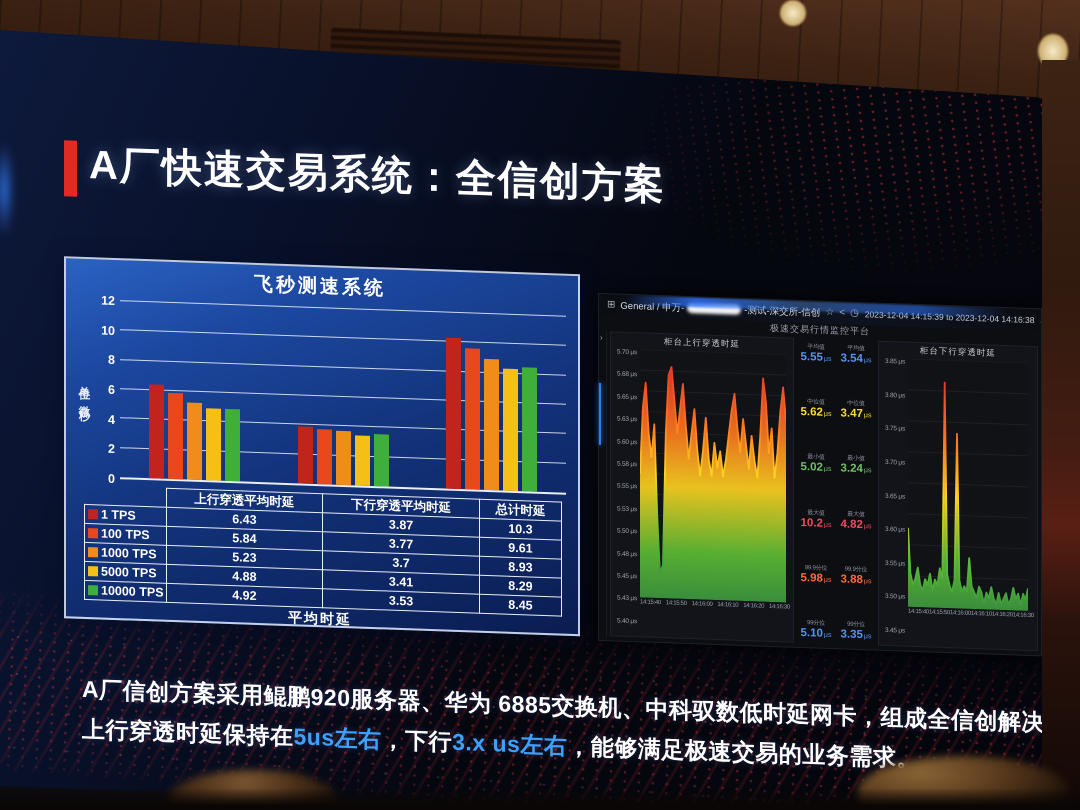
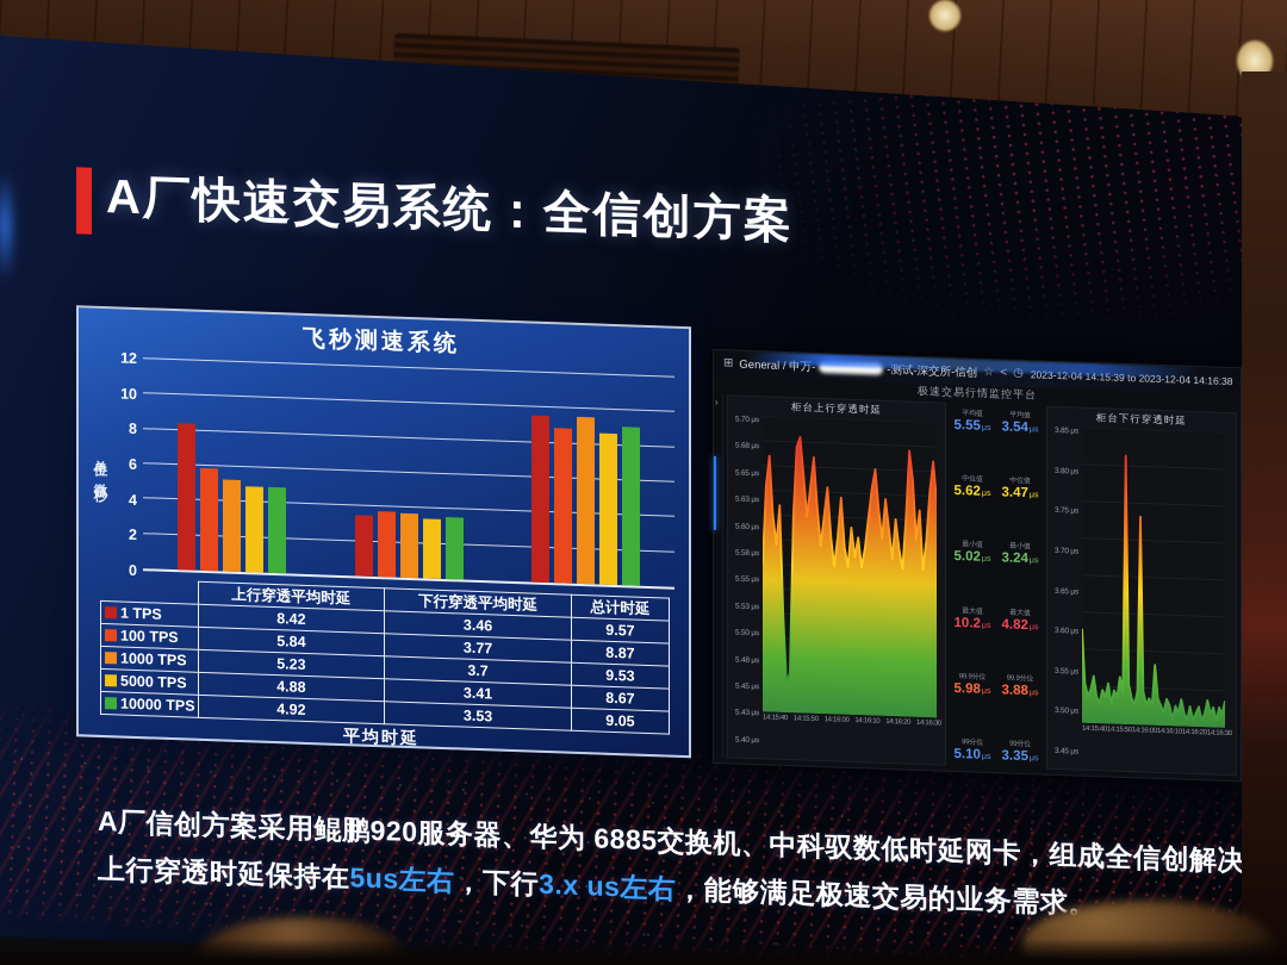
飞秒测速系统/1 TPS/上行穿透平均时延: 6.43 -> 8.42
飞秒测速系统/1 TPS/下行穿透平均时延: 3.87 -> 3.46
飞秒测速系统/1 TPS/总计时延: 10.3 -> 9.57
飞秒测速系统/100 TPS/总计时延: 9.61 -> 8.87
飞秒测速系统/1000 TPS/总计时延: 8.93 -> 9.53
飞秒测速系统/5000 TPS/总计时延: 8.29 -> 8.67
飞秒测速系统/10000 TPS/总计时延: 8.45 -> 9.05
